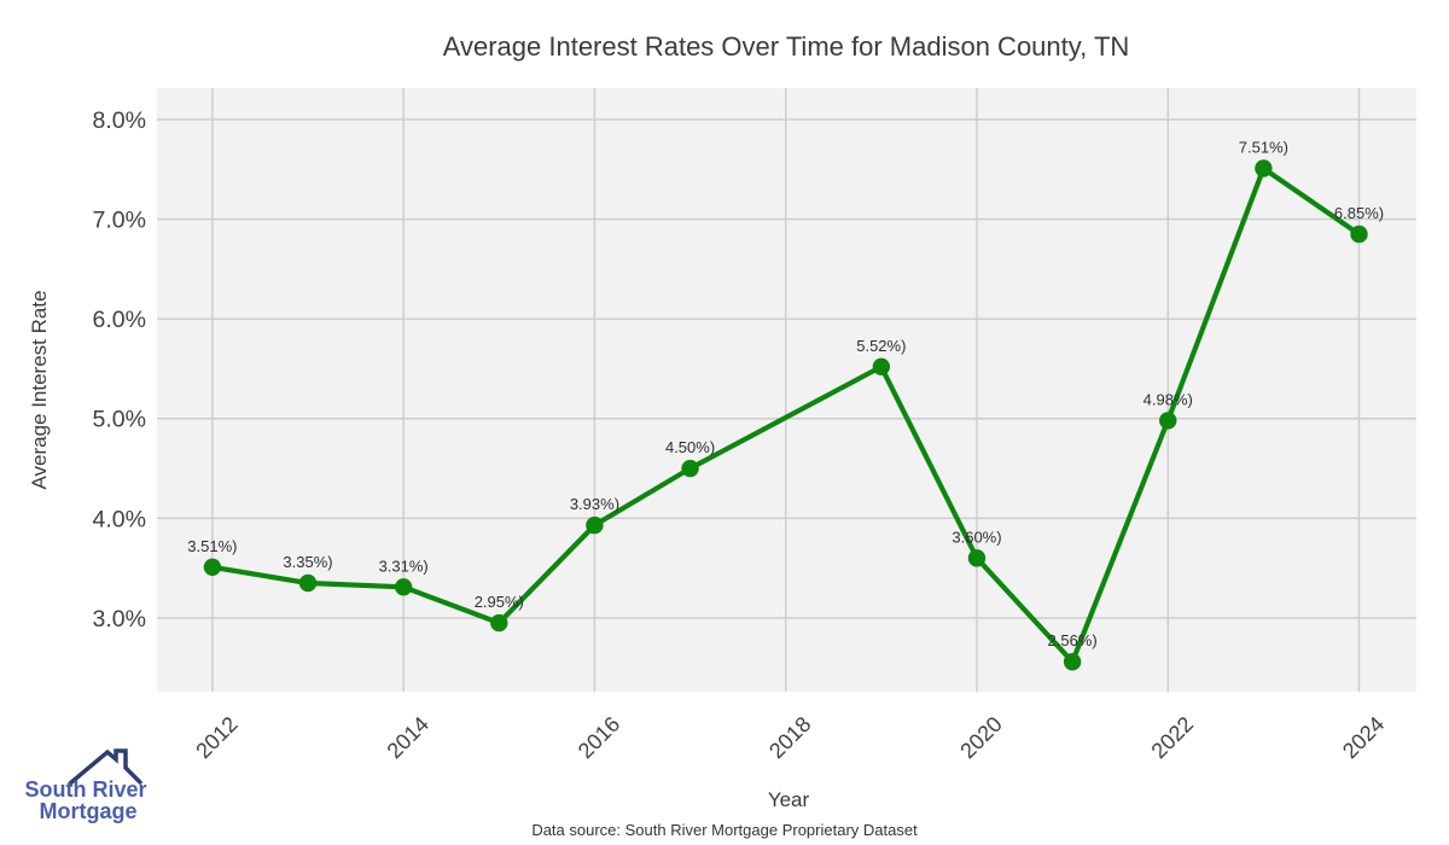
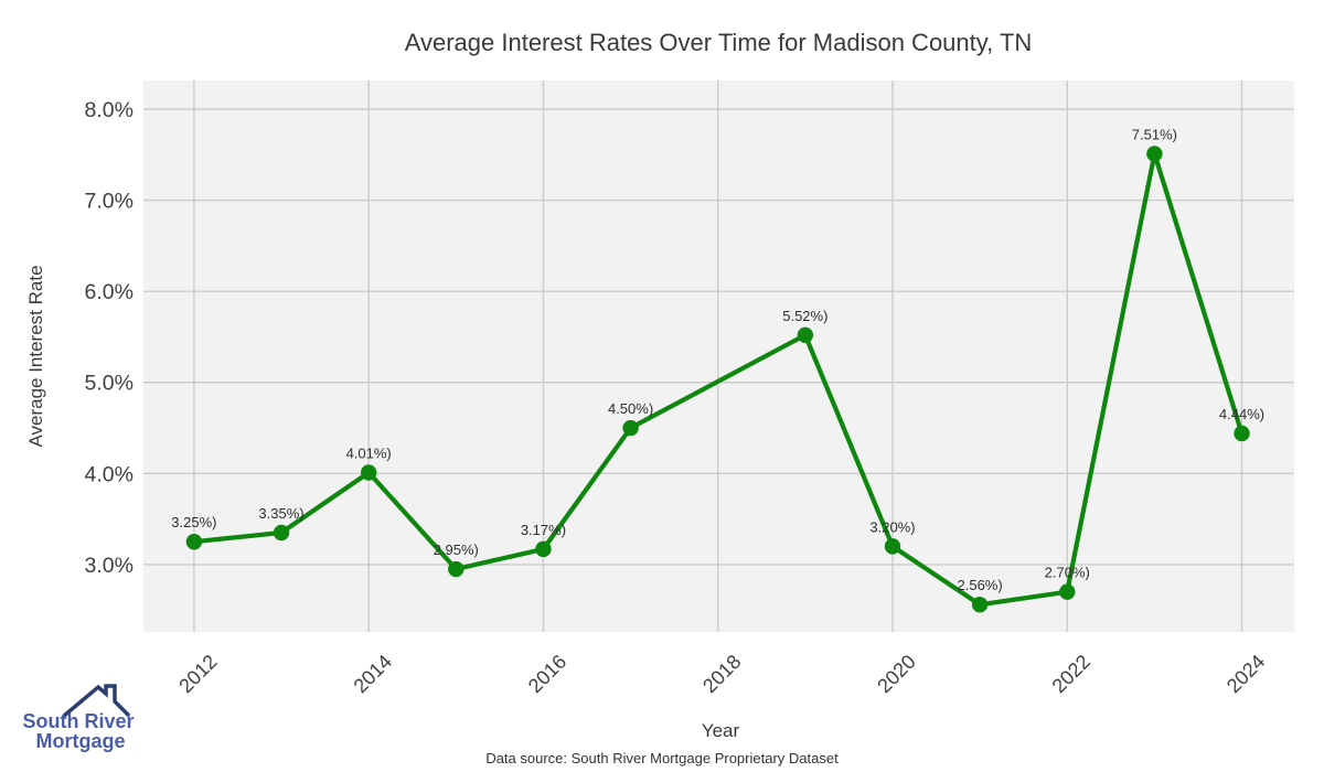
2012: 3.51% -> 3.25%
2014: 3.31% -> 4.01%
2016: 3.93% -> 3.17%
2020: 3.60% -> 3.20%
2022: 4.98% -> 2.70%
2024: 6.85% -> 4.44%
